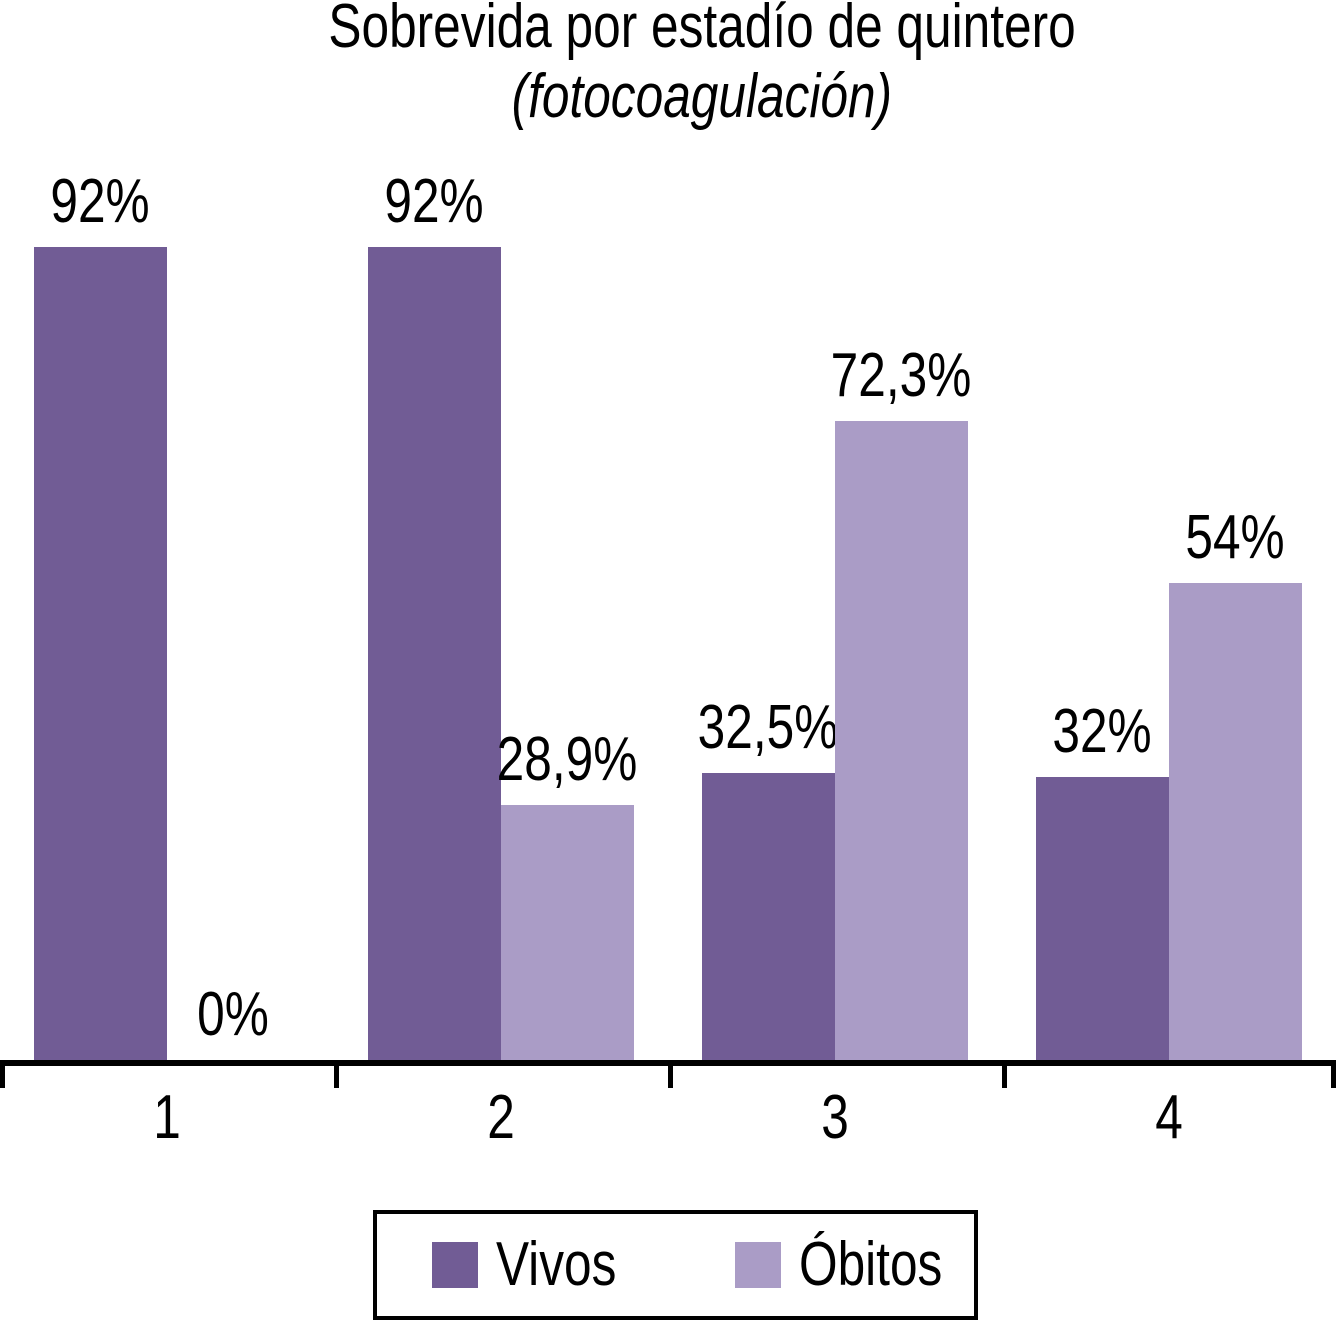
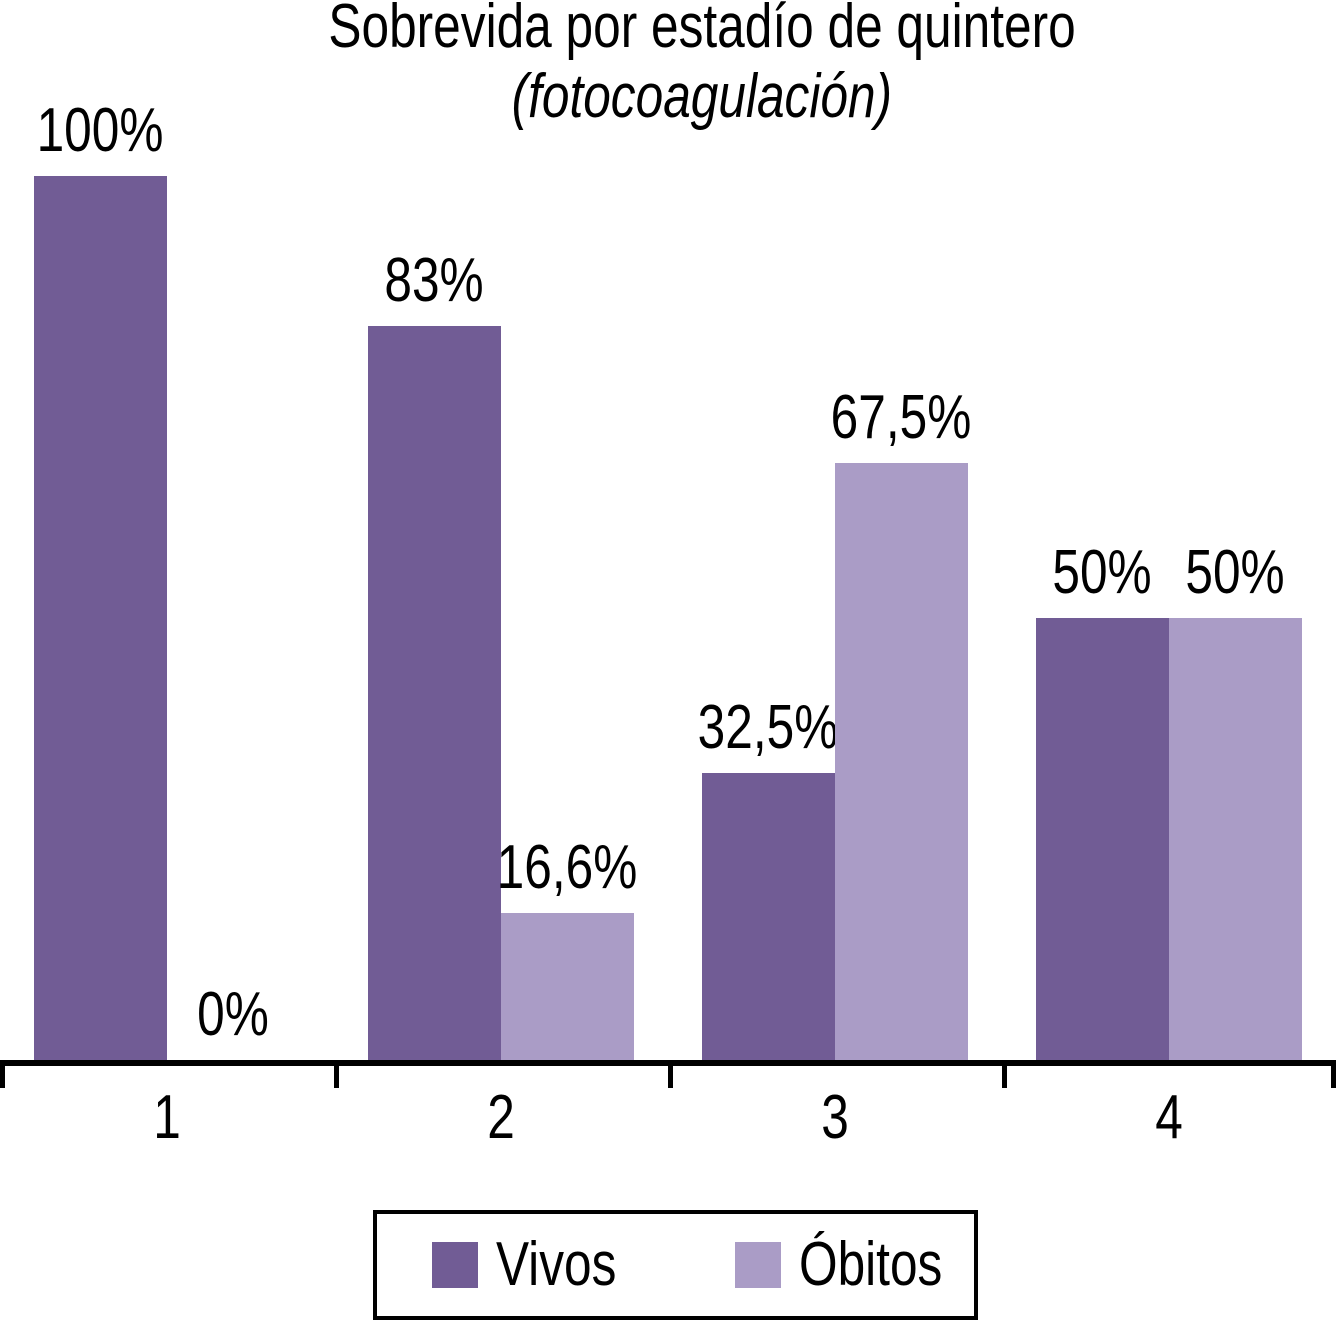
Vivos/1: 92% -> 100%
Vivos/2: 92% -> 83%
Óbitos/2: 28,9% -> 16,6%
Óbitos/3: 72,3% -> 67,5%
Vivos/4: 32% -> 50%
Óbitos/4: 54% -> 50%
